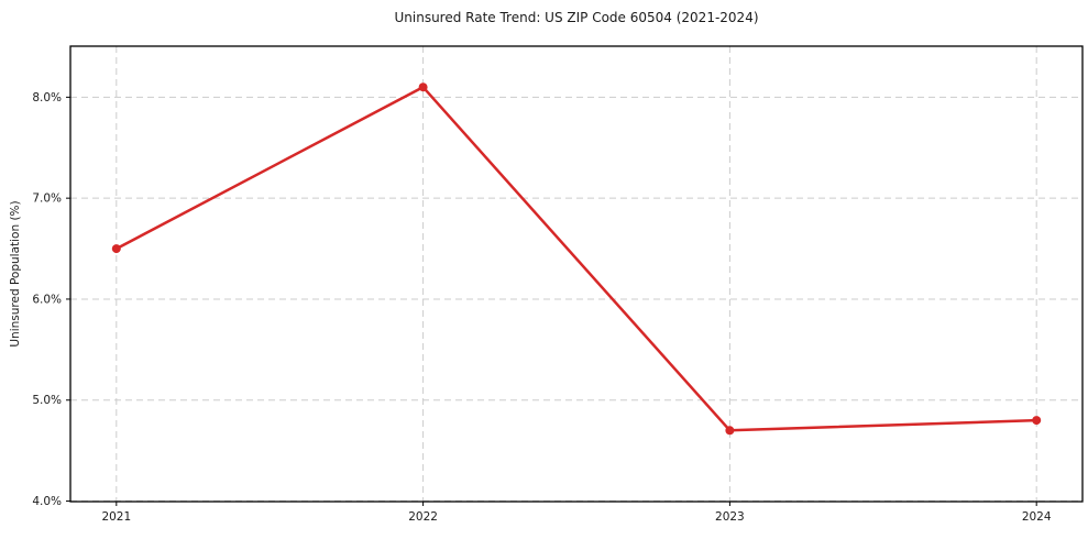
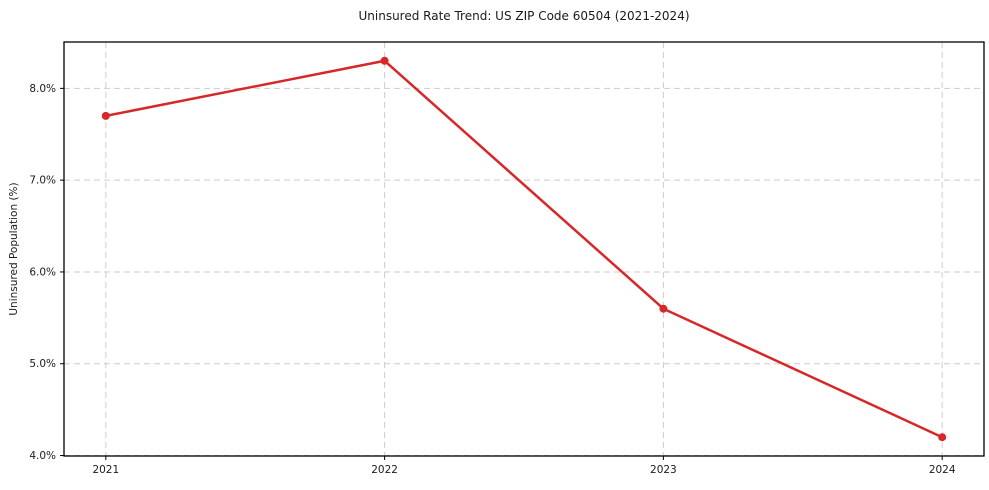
2021: 6.5% -> 7.7%
2022: 8.1% -> 8.3%
2023: 4.7% -> 5.6%
2024: 4.8% -> 4.2%
